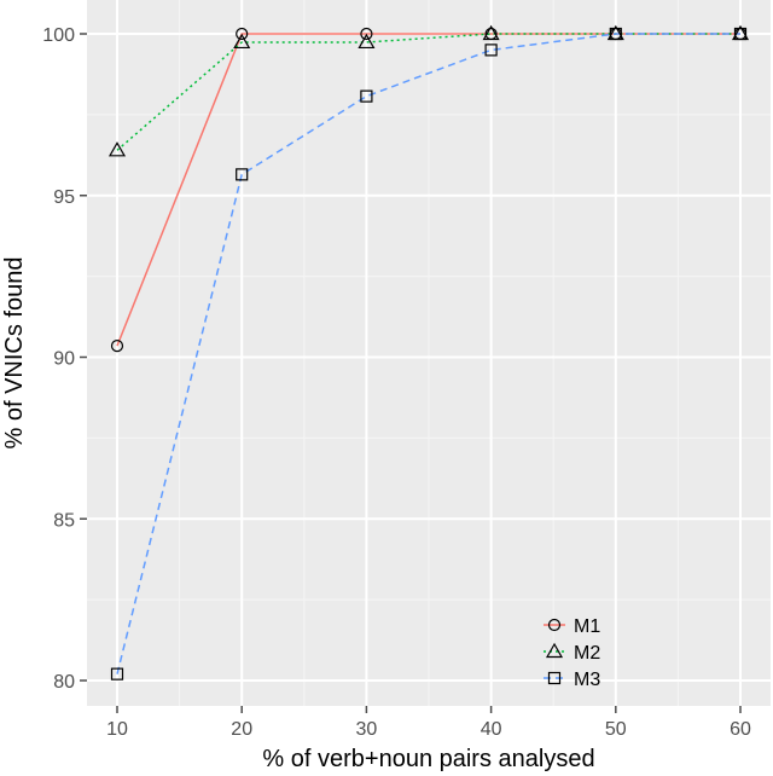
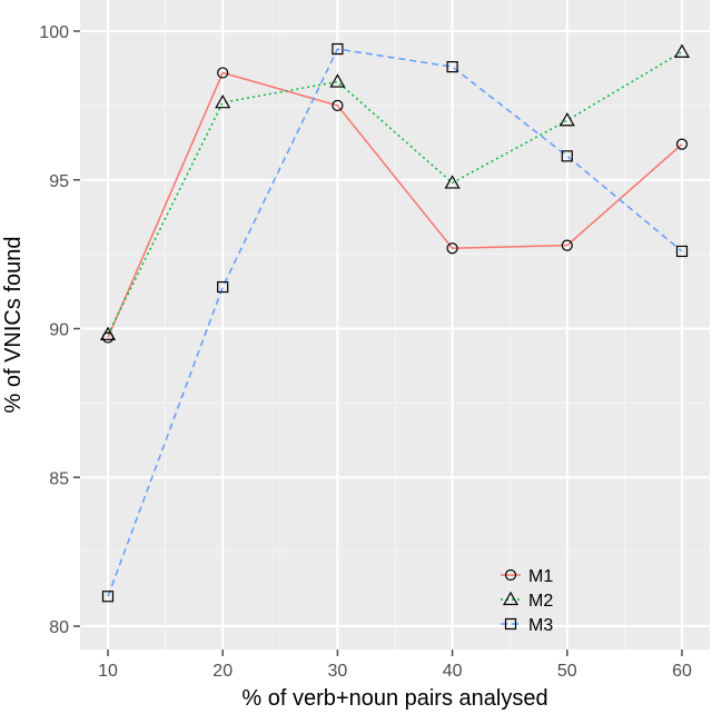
M1/10: 90.3 -> 89.7
M2/10: 96.4 -> 89.8
M3/10: 80.2 -> 81.0
M1/20: 100.0 -> 98.6
M2/20: 99.7 -> 97.6
M3/20: 95.7 -> 91.4
M1/30: 100.0 -> 97.5
M2/30: 99.7 -> 98.3
M3/30: 98.1 -> 99.4
M1/40: 100.0 -> 92.7
M2/40: 100.0 -> 94.9
M3/40: 99.5 -> 98.8
M1/50: 100.0 -> 92.8
M2/50: 100.0 -> 97.0
M3/50: 100.0 -> 95.8
M1/60: 100.0 -> 96.2
M2/60: 100.0 -> 99.3
M3/60: 100.0 -> 92.6
